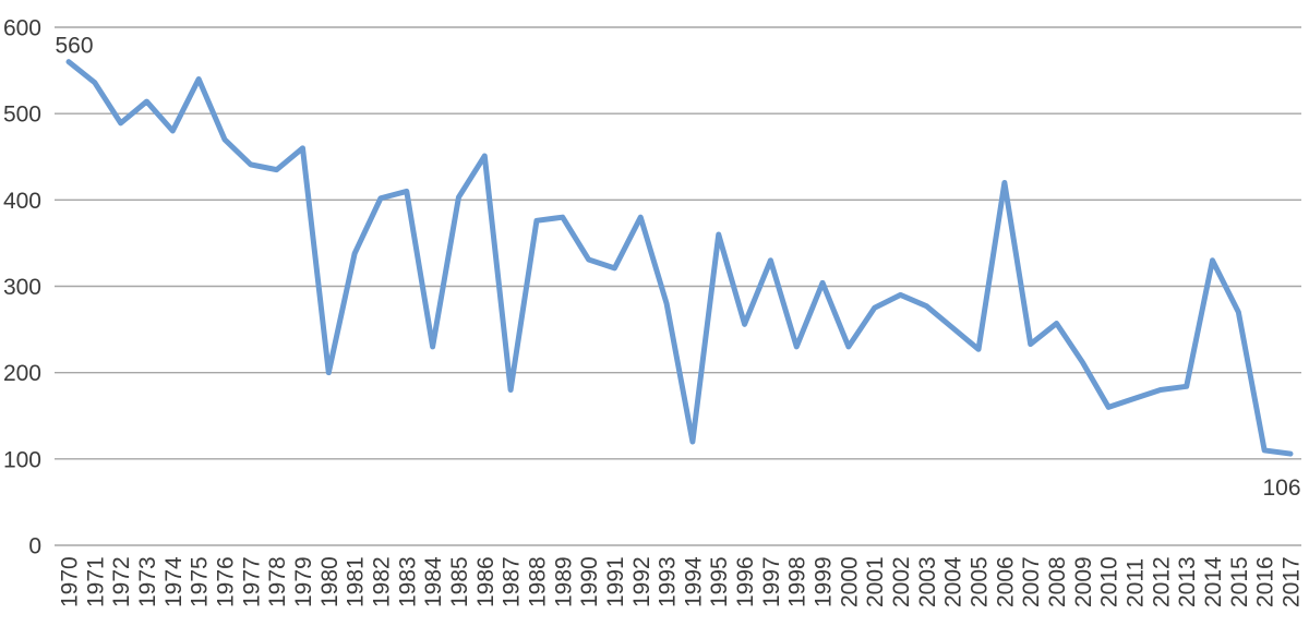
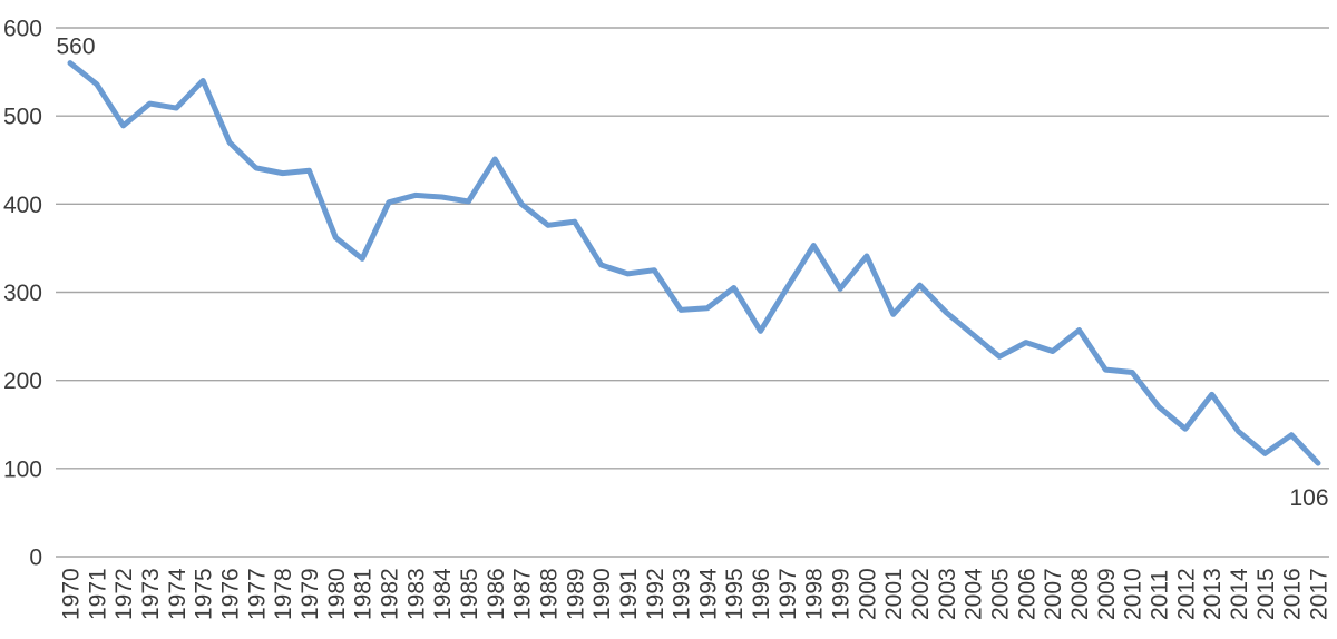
1974: 480 -> 510
1979: 460 -> 440
1980: 200 -> 360
1984: 230 -> 410
1987: 180 -> 400
1992: 380 -> 320
1994: 120 -> 280
1995: 360 -> 300
1997: 330 -> 300
1998: 230 -> 350
2000: 230 -> 340
2002: 290 -> 310
2006: 420 -> 240
2010: 160 -> 210
2012: 180 -> 140
2014: 330 -> 140
2015: 270 -> 120
2016: 110 -> 140
